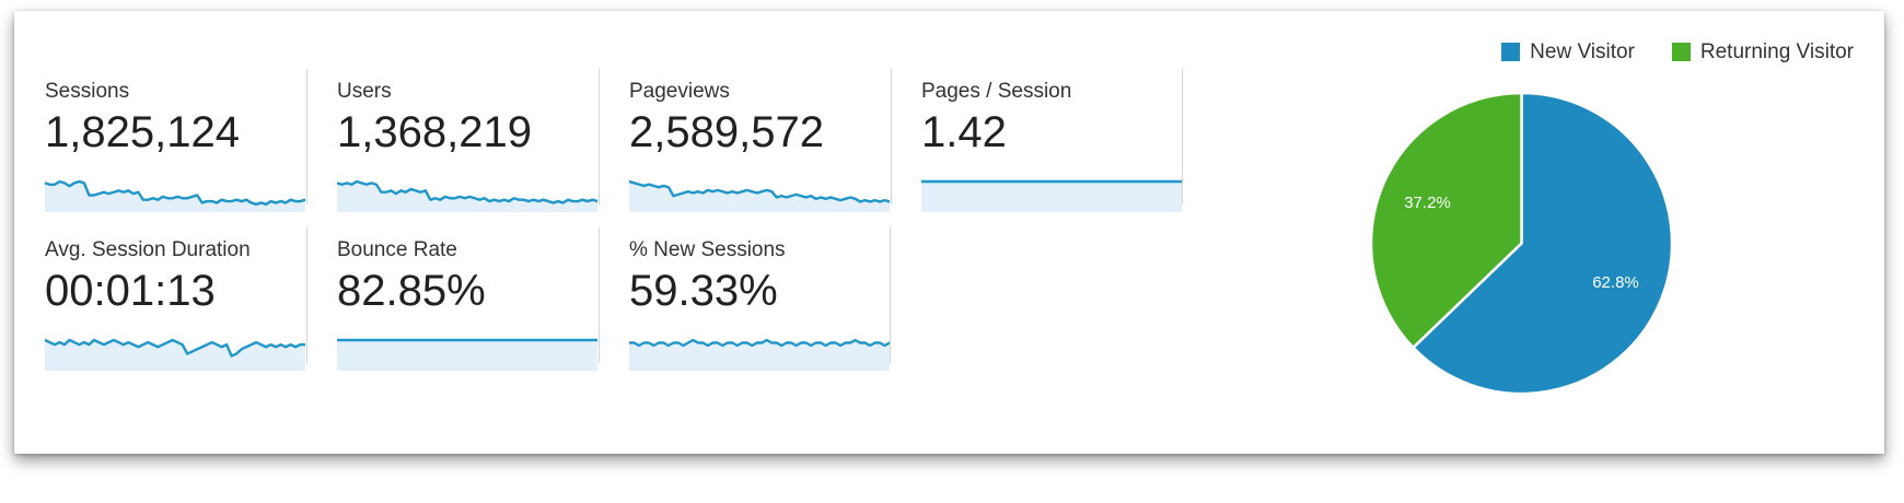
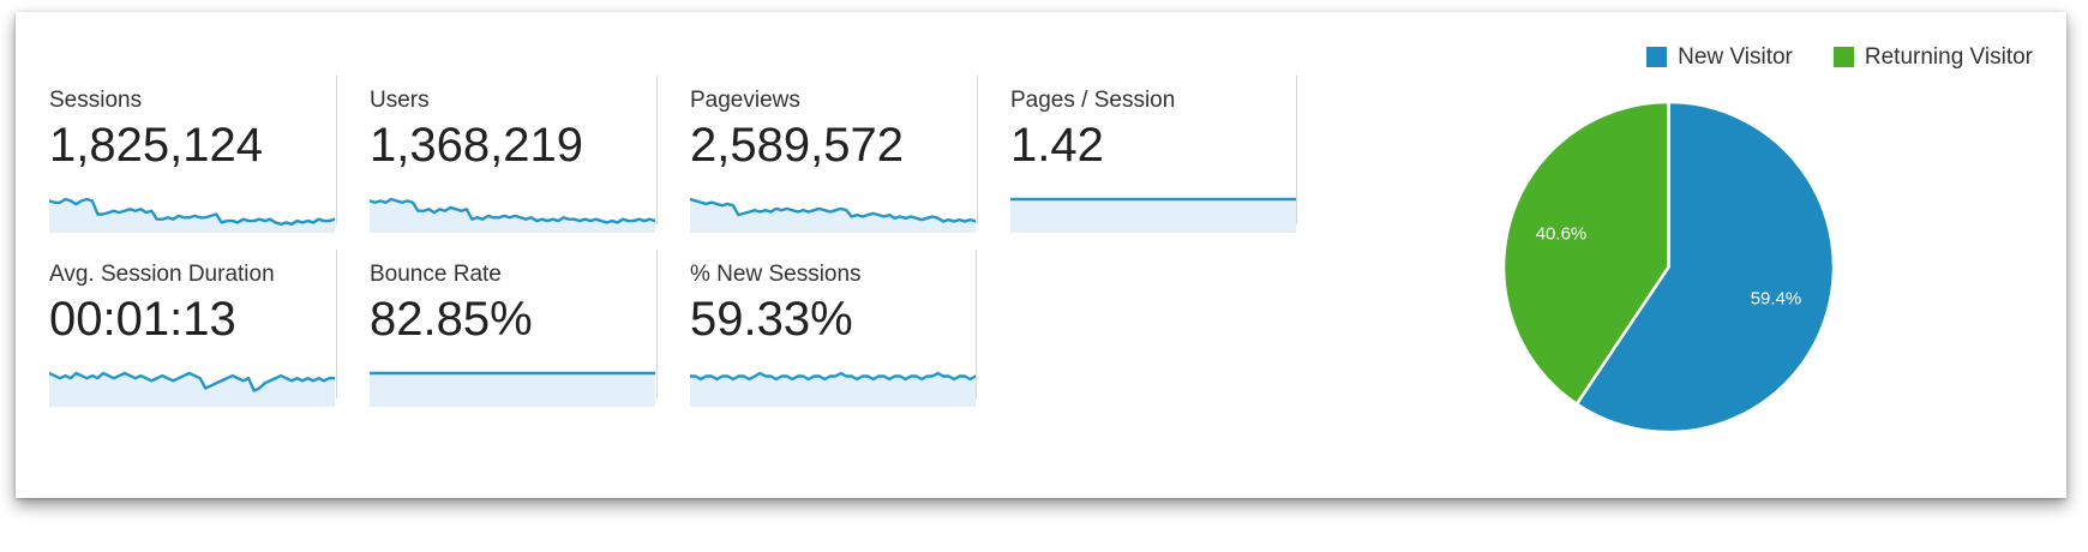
New Visitor: 62.8% -> 59.4%
Returning Visitor: 37.2% -> 40.6%
